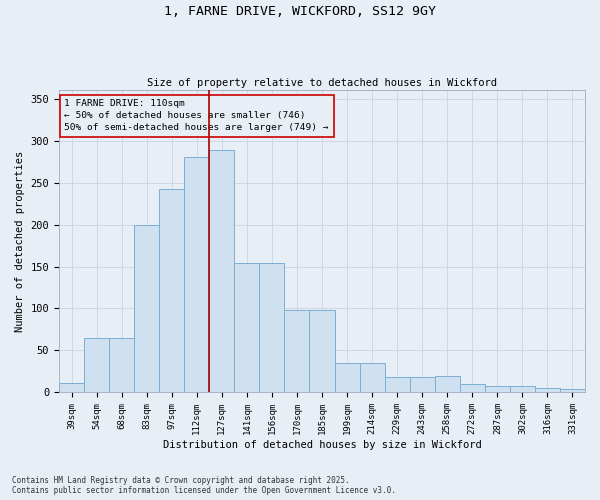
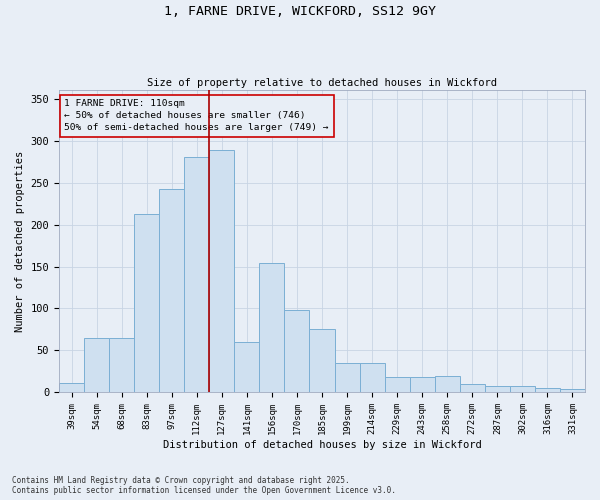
83sqm: 200 -> 212
141sqm: 154 -> 60
185sqm: 98 -> 76
